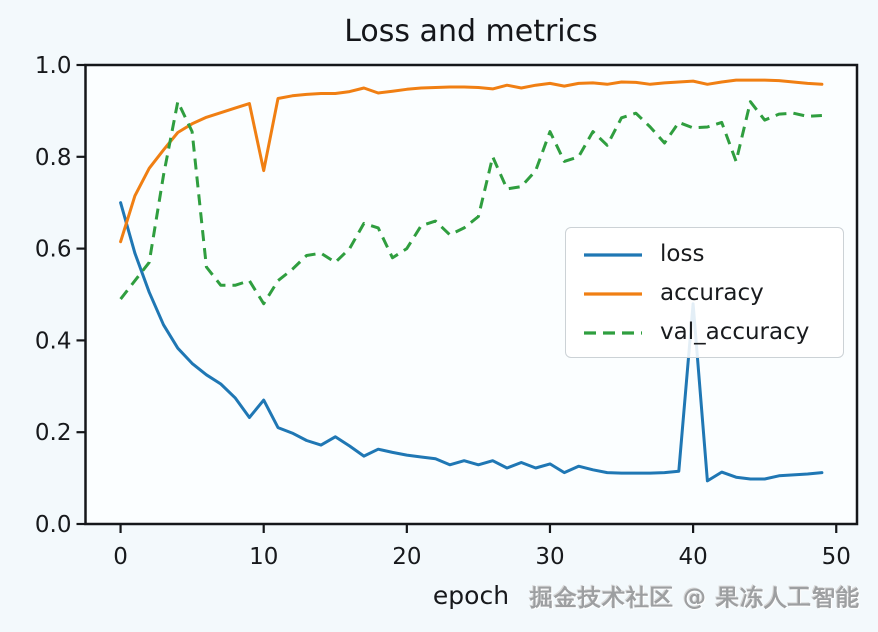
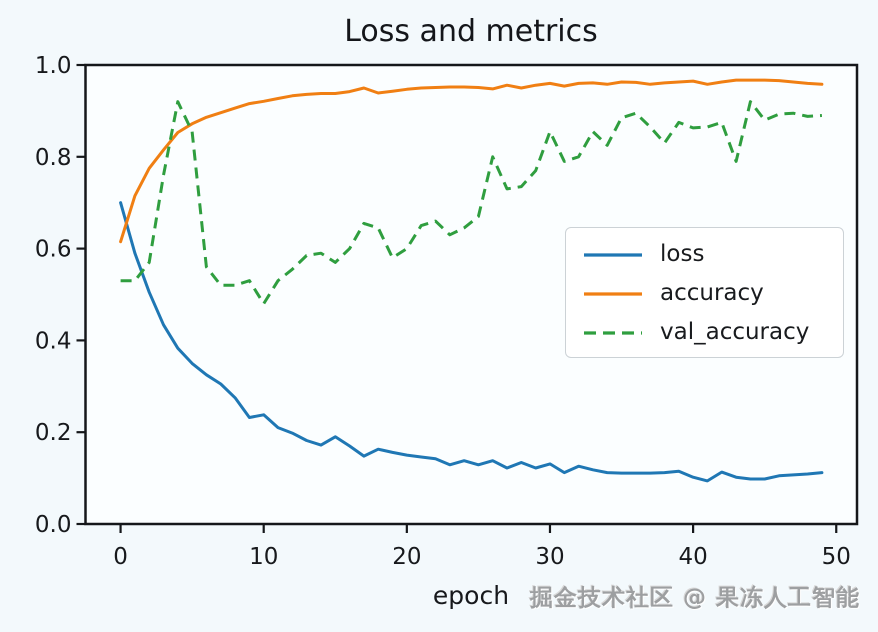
val_accuracy/0: 0.49 -> 0.53
loss/10: 0.27 -> 0.24
accuracy/10: 0.77 -> 0.92
loss/40: 0.48 -> 0.10
